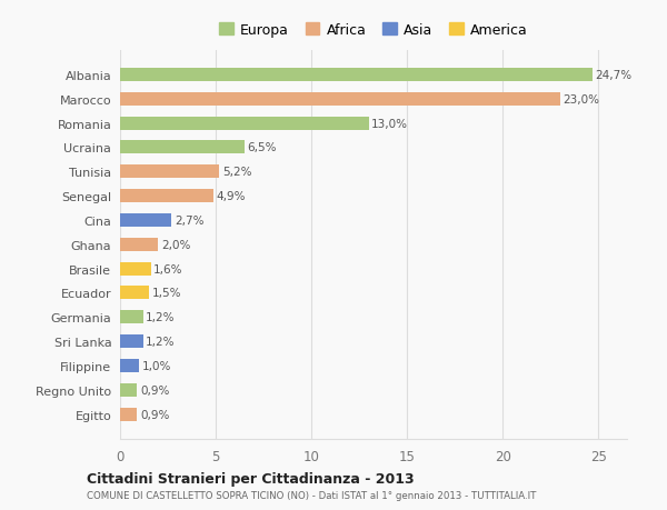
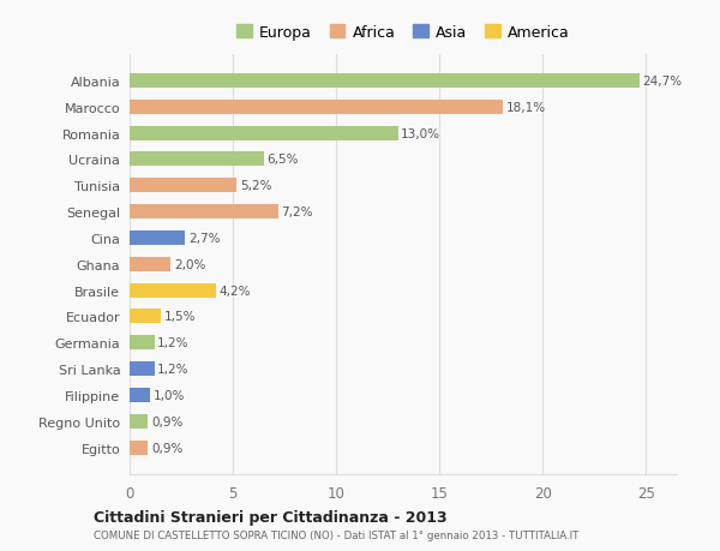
Marocco: 23,0% -> 18,1%
Senegal: 4,9% -> 7,2%
Brasile: 1,6% -> 4,2%
